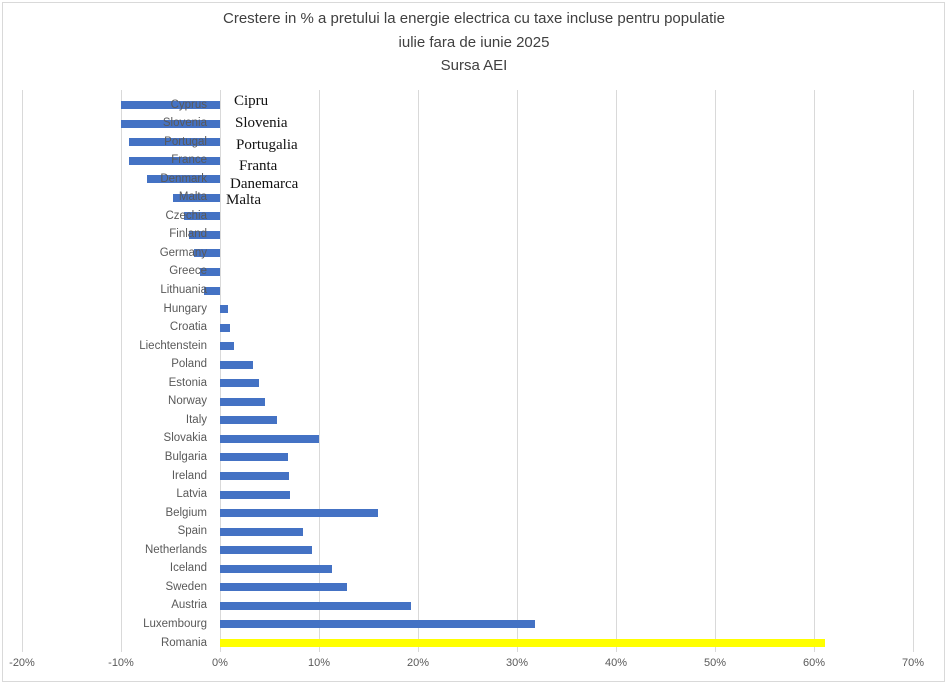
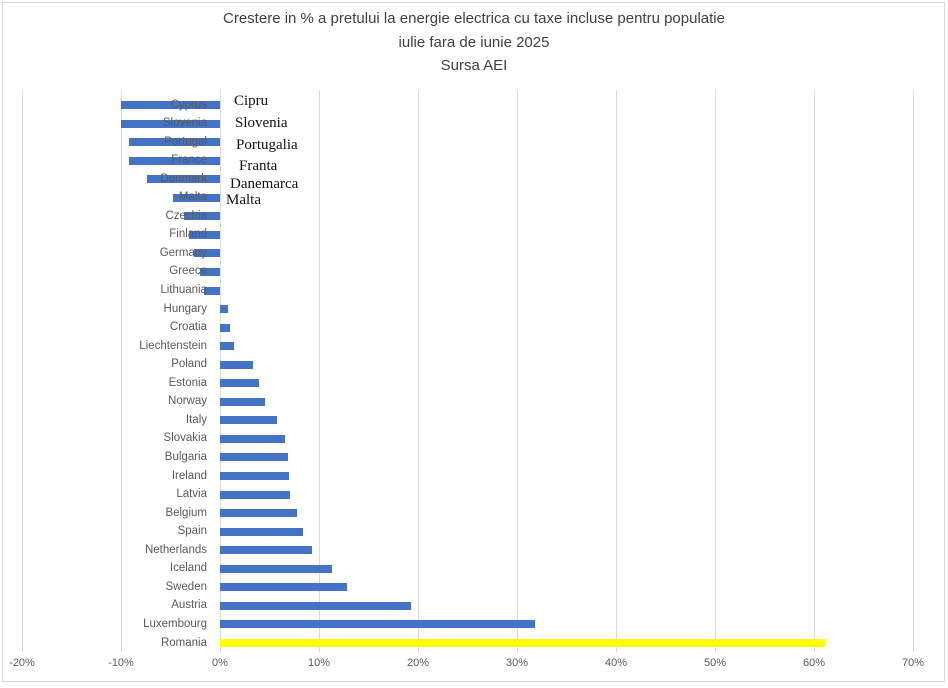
Slovakia: 10% -> 7%
Belgium: 16% -> 8%
